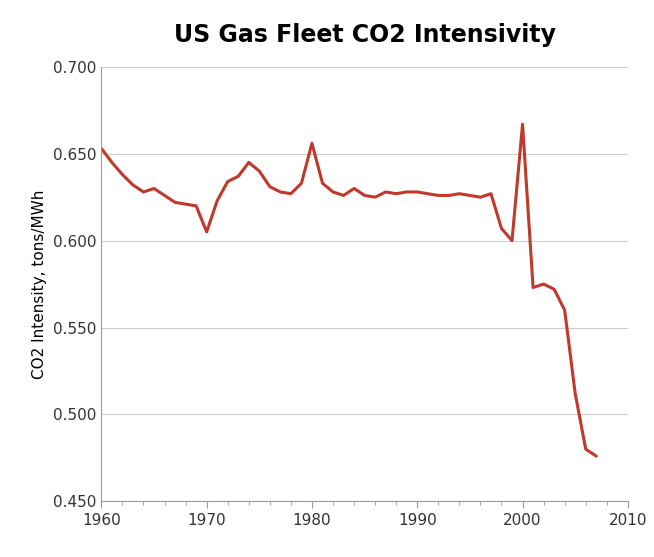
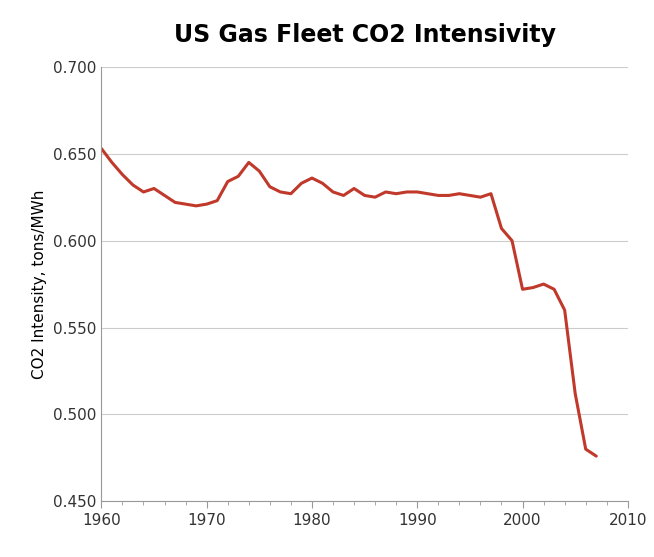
1970: 0.605 -> 0.621
1980: 0.656 -> 0.636
2000: 0.667 -> 0.572
